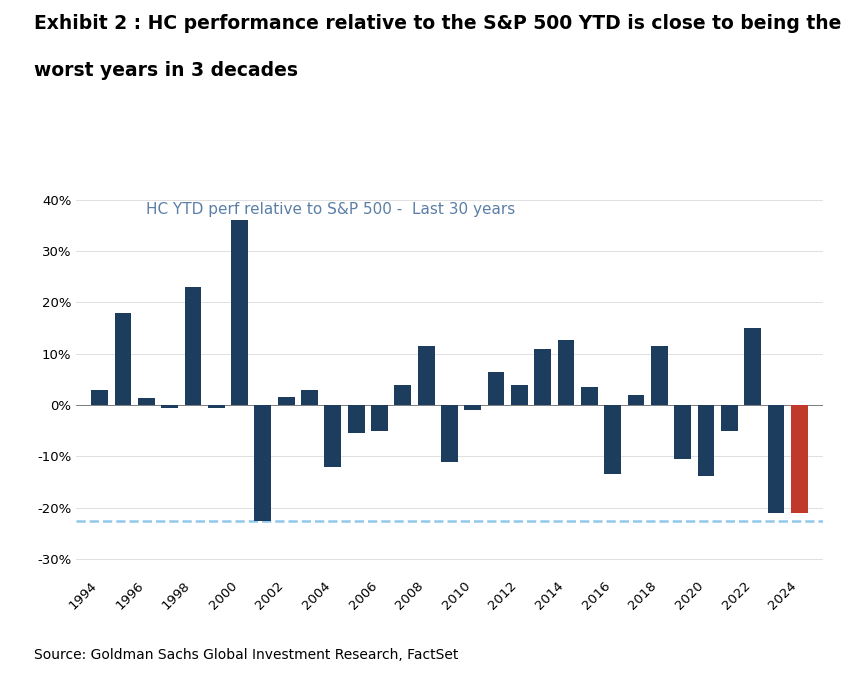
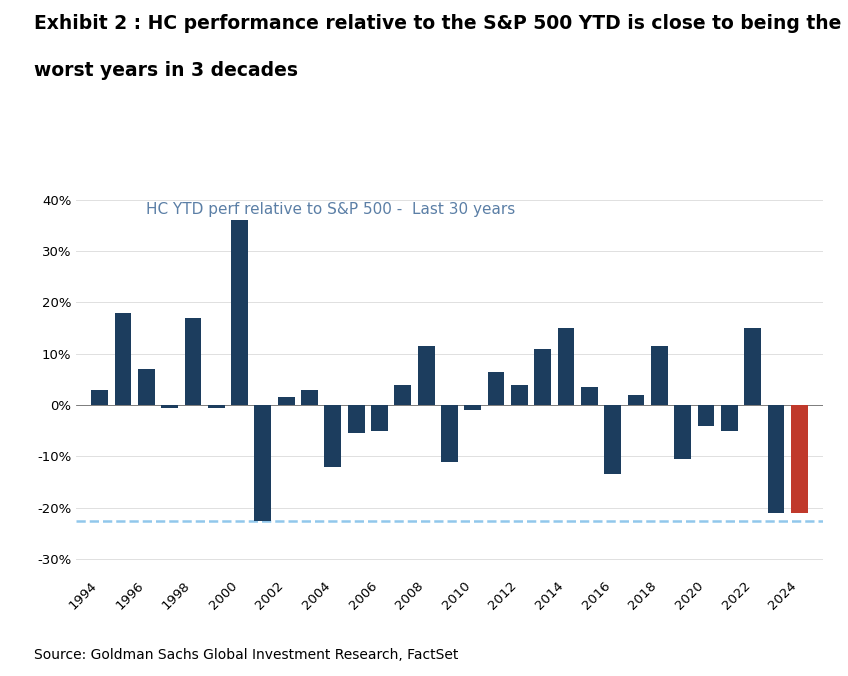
1996: 1.4% -> 7.0%
1998: 23.0% -> 17.0%
2014: 12.6% -> 15.0%
2020: -13.8% -> -4.0%
